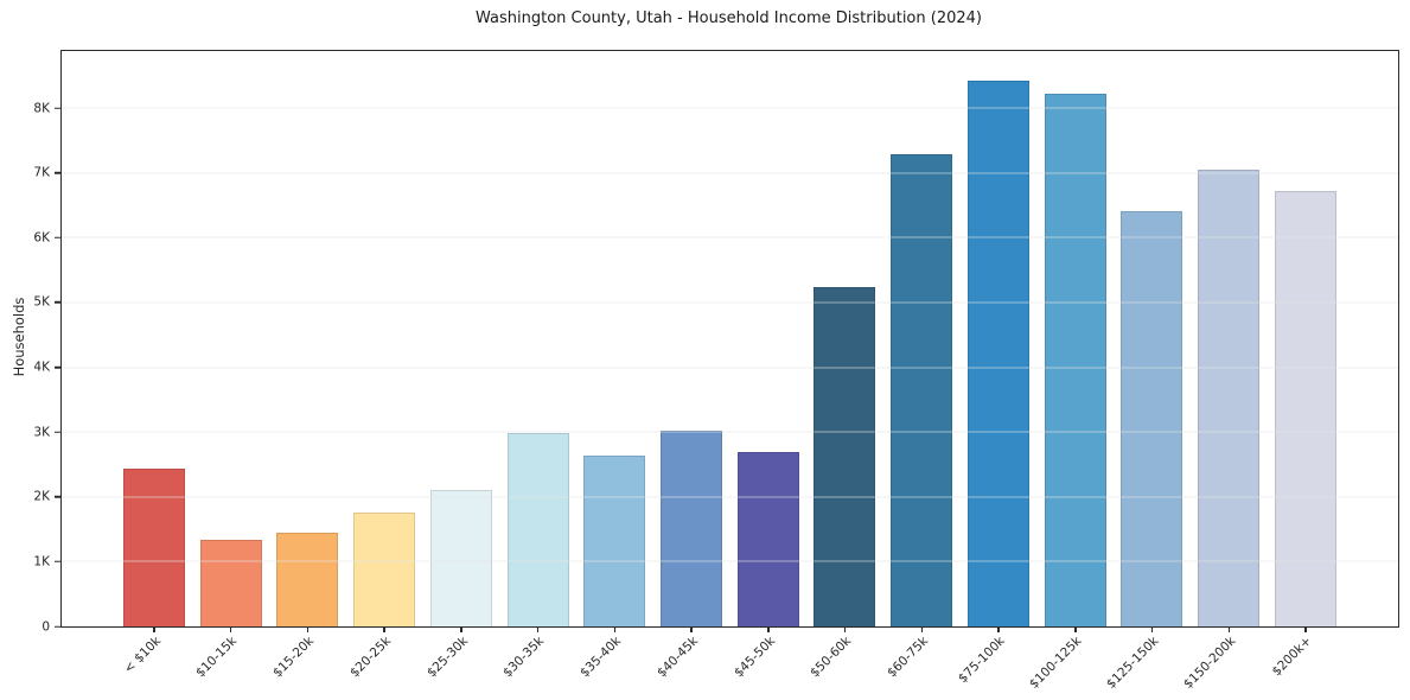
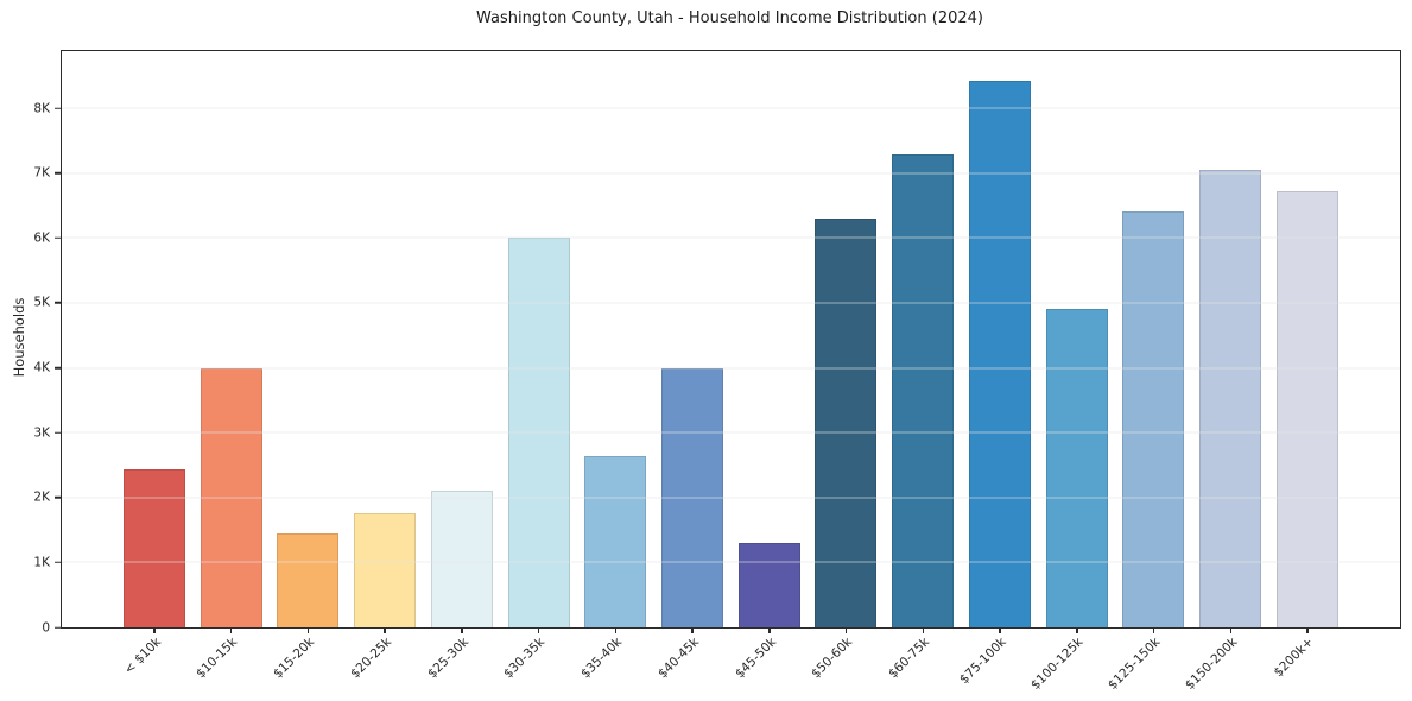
$10-15k: 1.3K -> 4.0K
$30-35k: 3.0K -> 6.0K
$40-45k: 3.0K -> 4.0K
$45-50k: 2.7K -> 1.3K
$50-60k: 5.2K -> 6.3K
$100-125k: 8.2K -> 4.9K
